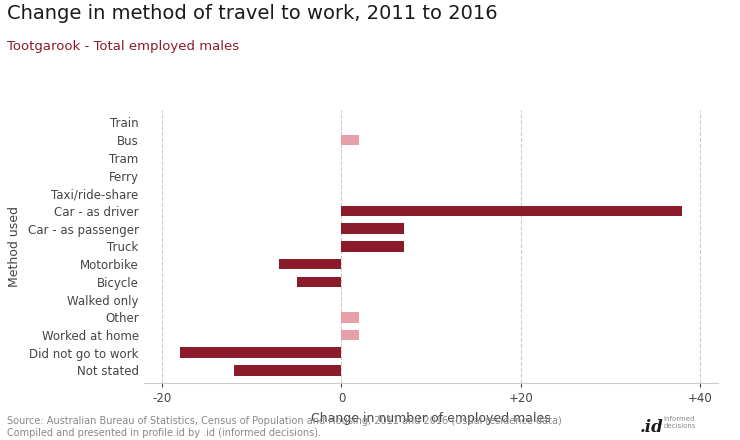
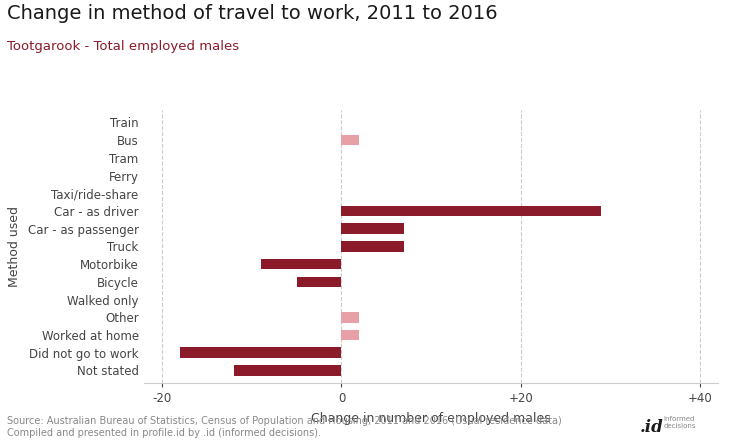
Car - as driver: 38 -> 29
Motorbike: -7 -> -9
